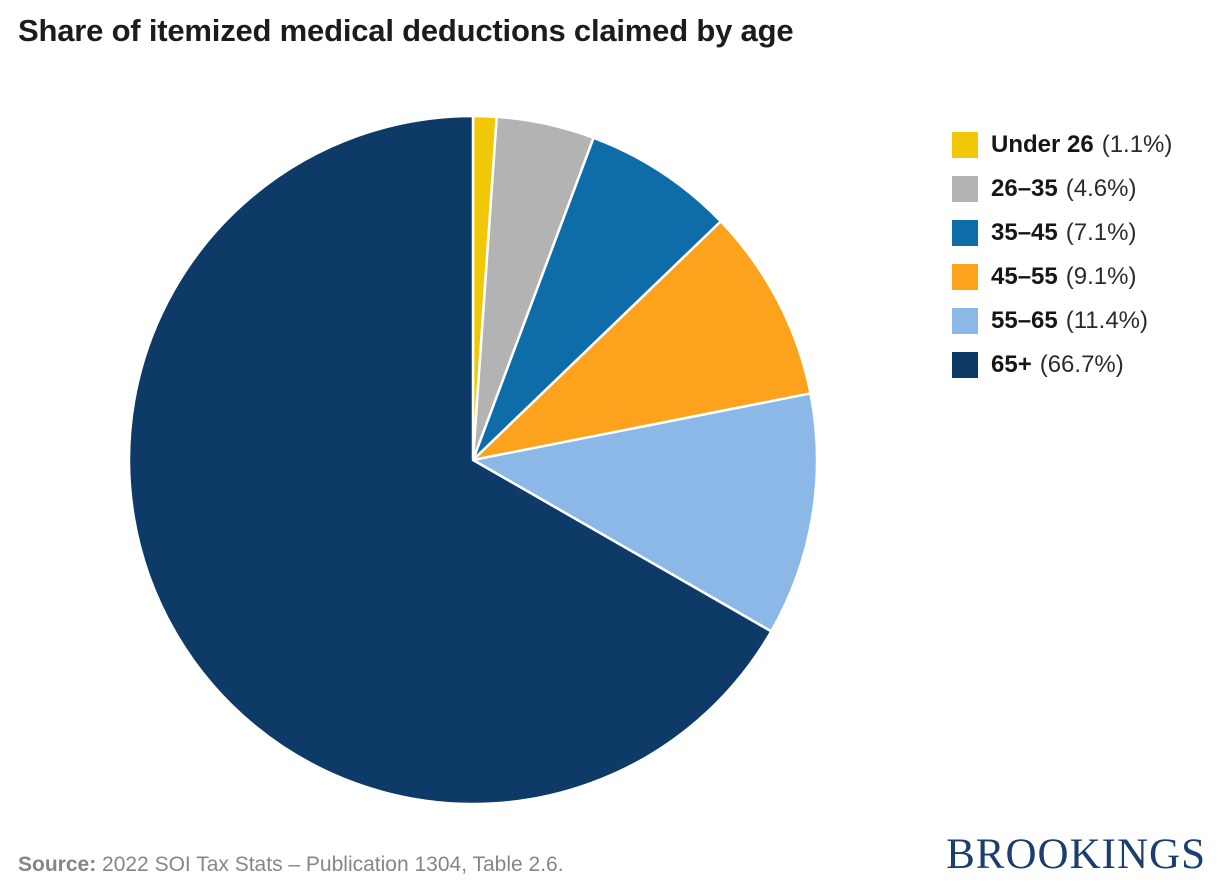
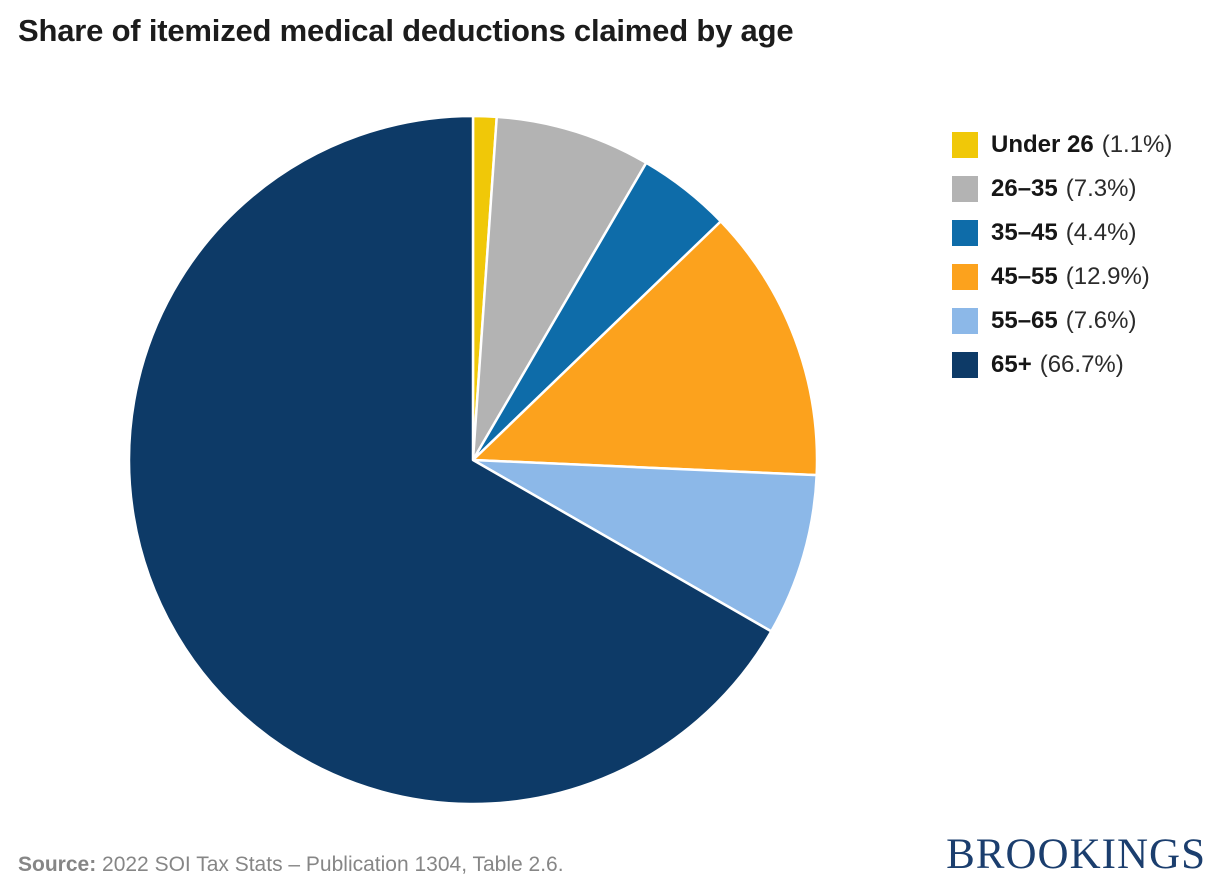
26–35: 4.6% -> 7.3%
35–45: 7.1% -> 4.4%
45–55: 9.1% -> 12.9%
55–65: 11.4% -> 7.6%
